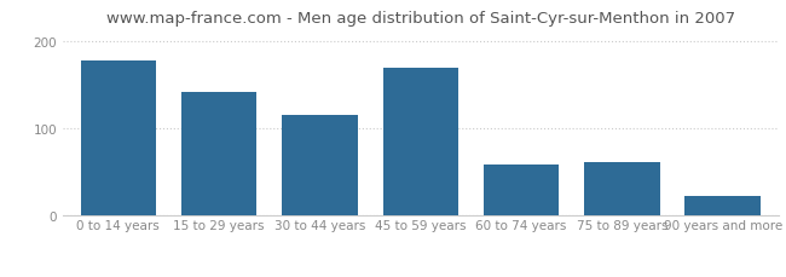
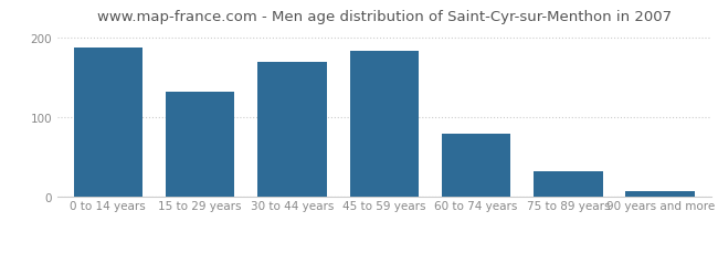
0 to 14 years: 178 -> 188
15 to 29 years: 142 -> 132
30 to 44 years: 116 -> 170
45 to 59 years: 170 -> 183
60 to 74 years: 58 -> 80
75 to 89 years: 62 -> 33
90 years and more: 22 -> 8
